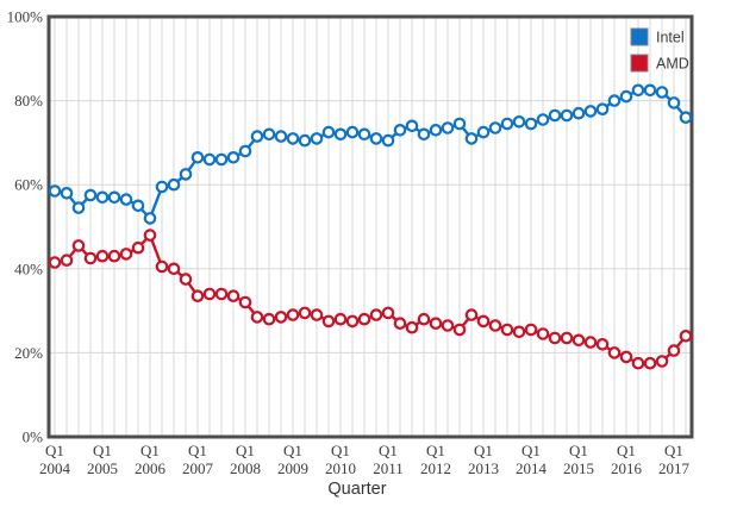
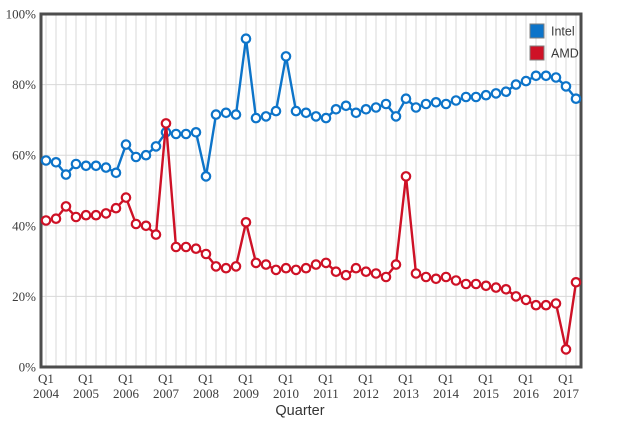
Intel/Q1 2006: 52% -> 63%
AMD/Q1 2007: 34% -> 69%
Intel/Q1 2008: 68% -> 54%
Intel/Q1 2009: 71% -> 93%
AMD/Q1 2009: 29% -> 41%
Intel/Q1 2010: 72% -> 88%
Intel/Q1 2013: 72% -> 76%
AMD/Q1 2013: 28% -> 54%
AMD/Q1 2017: 20% -> 5%
